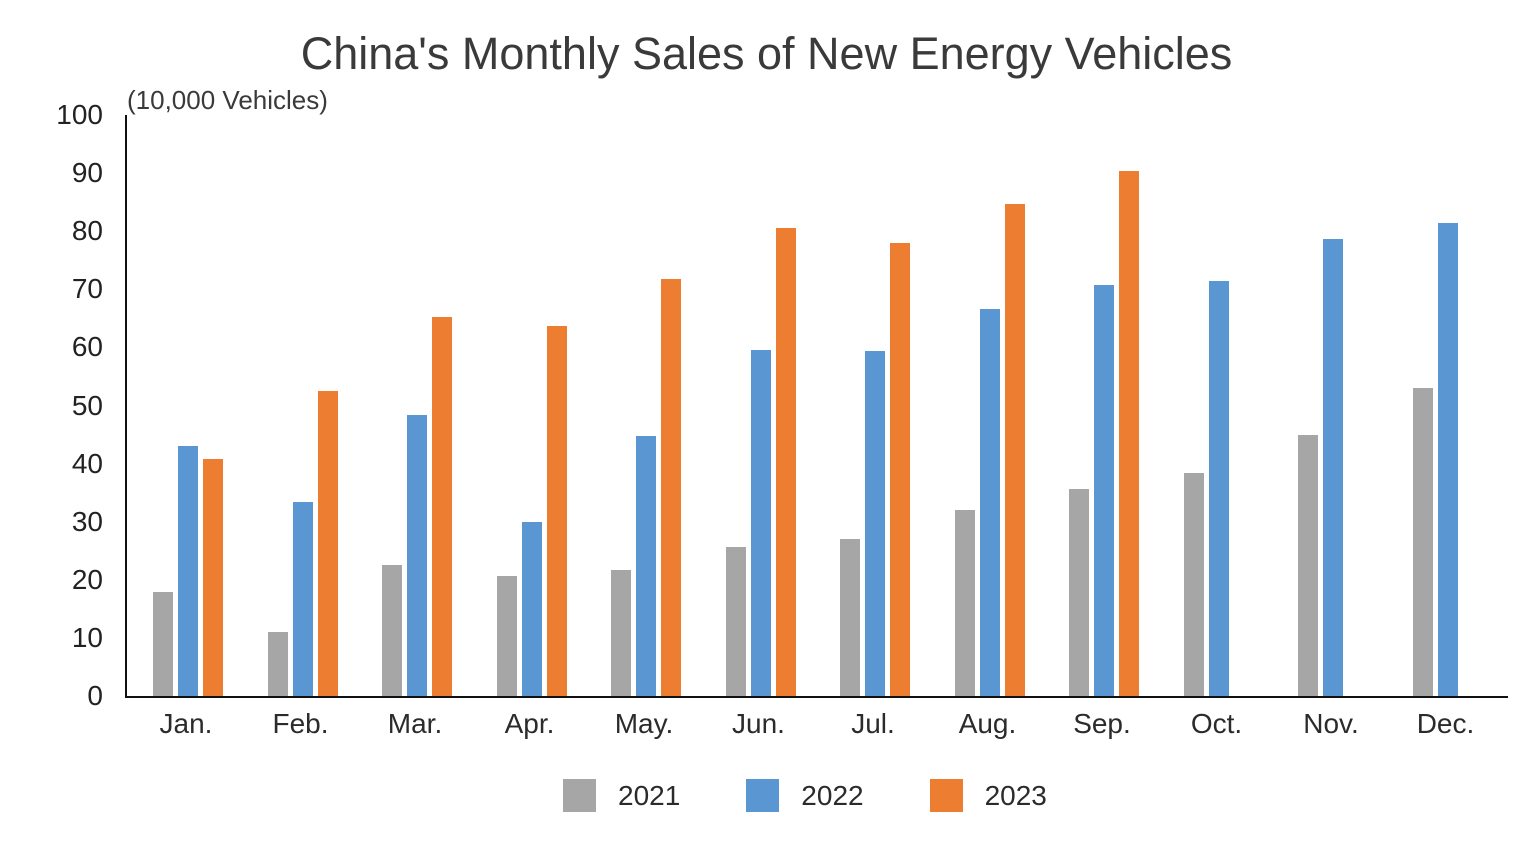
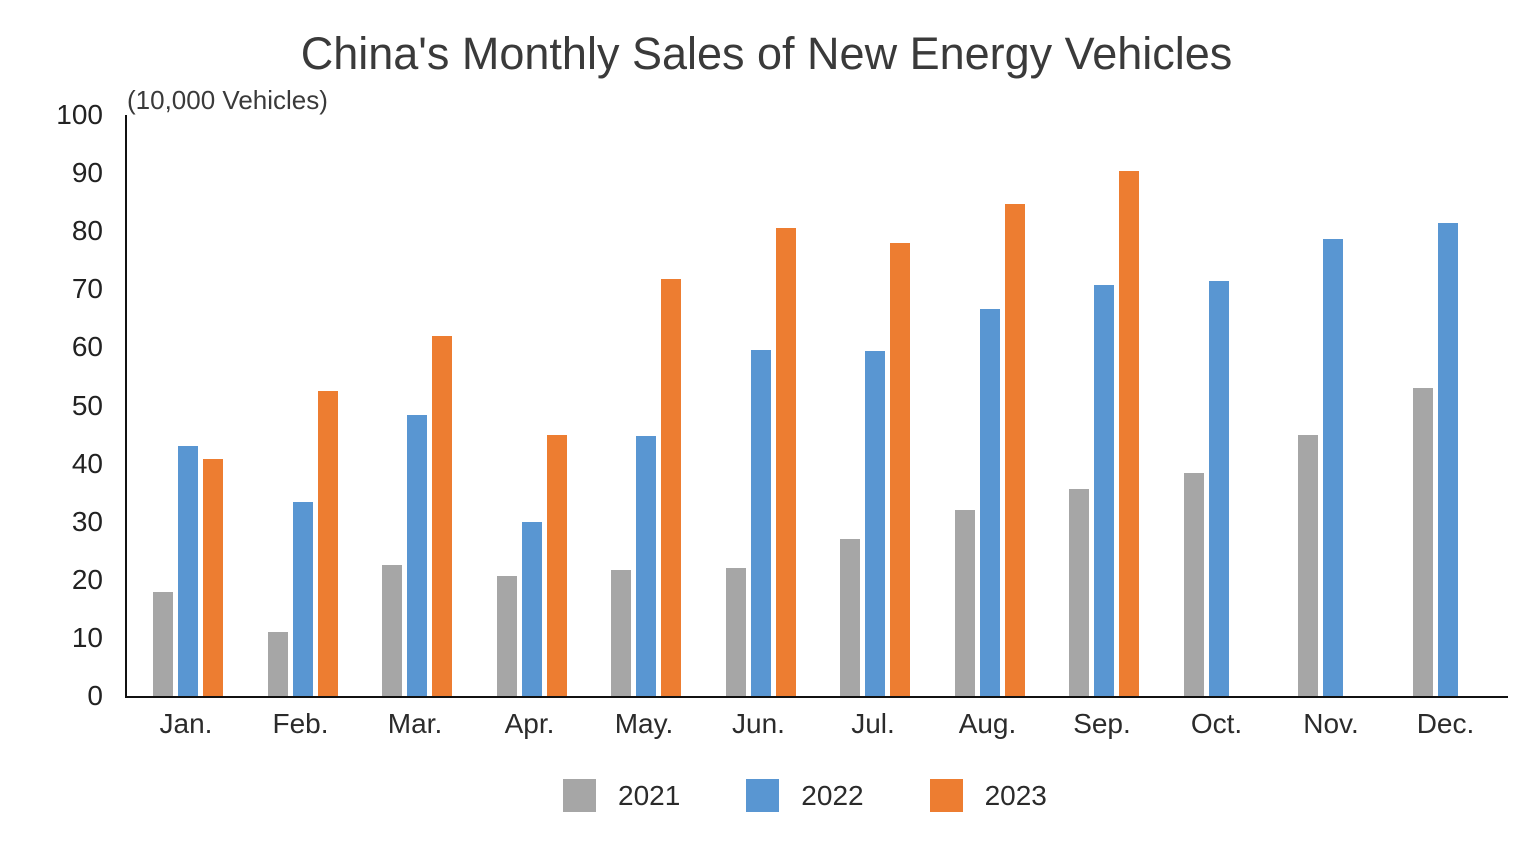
2023/Mar.: 65 -> 62
2023/Apr.: 64 -> 45
2021/Jun.: 26 -> 22
